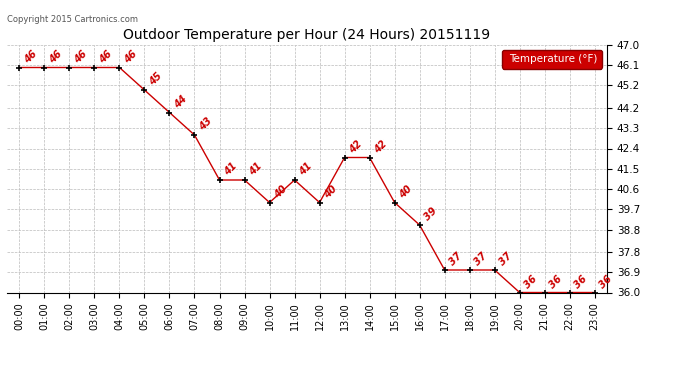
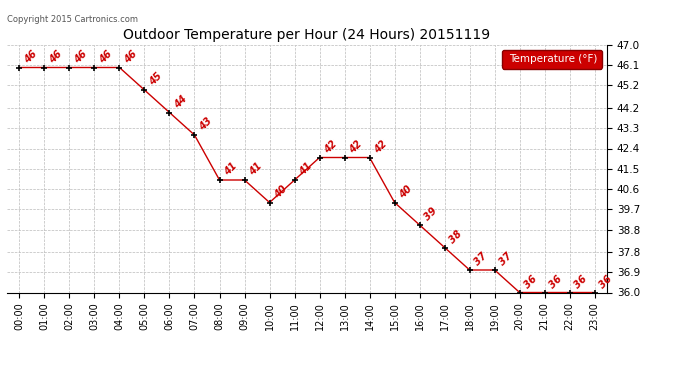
12:00: 40 -> 42
17:00: 37 -> 38
